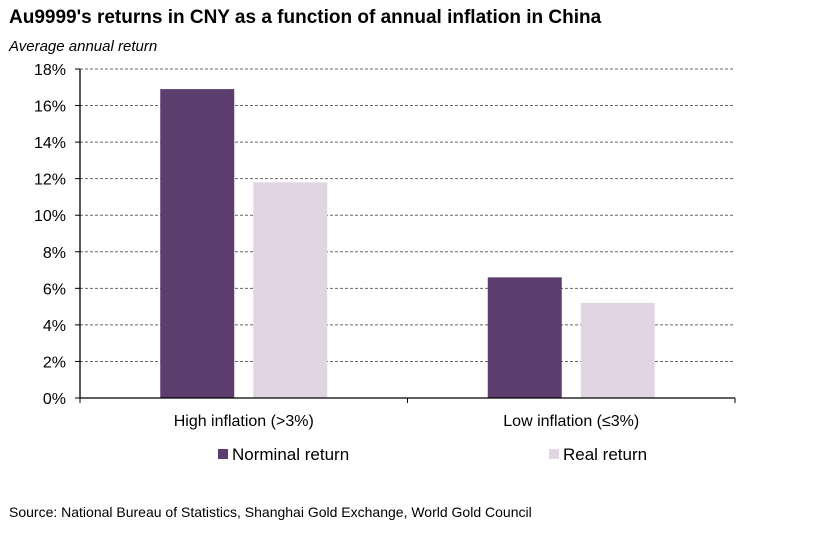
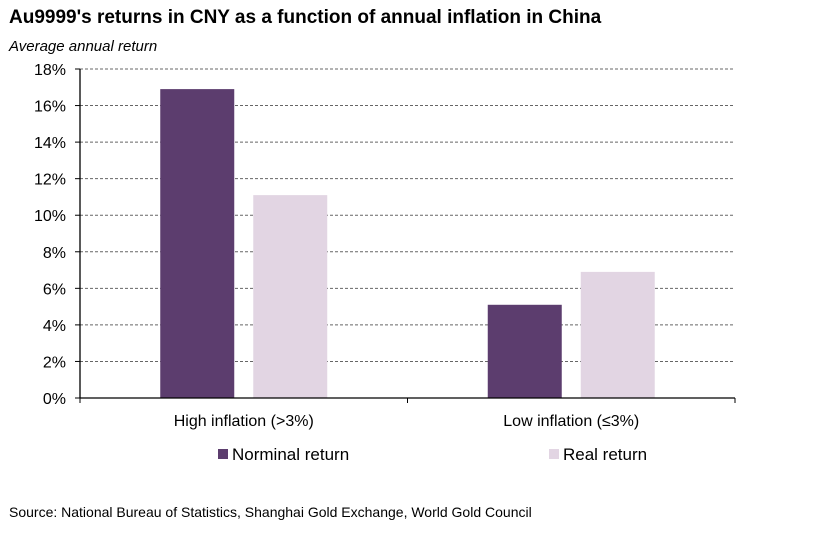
Real return/High inflation (>3%): 11.8% -> 11.1%
Norminal return/Low inflation (≤3%): 6.6% -> 5.1%
Real return/Low inflation (≤3%): 5.2% -> 6.9%
